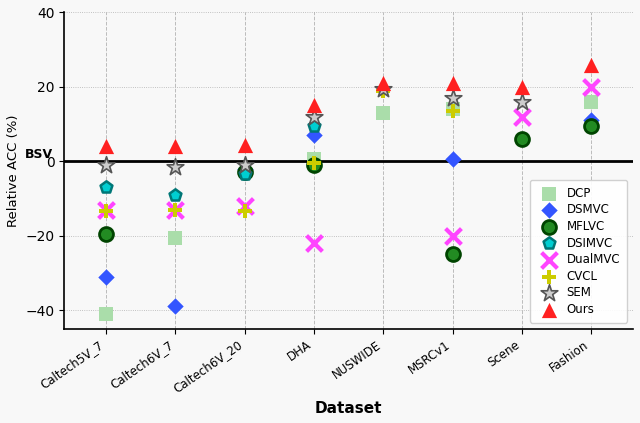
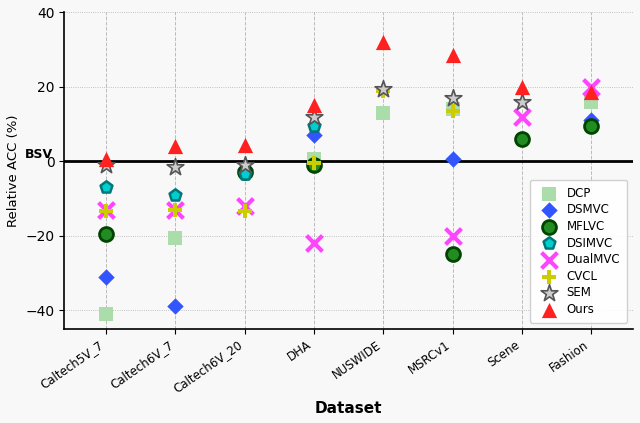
Ours/Caltech5V_7: 4.0 -> 0.5
Ours/NUSWIDE: 21.0 -> 32.0
Ours/MSRCv1: 21.0 -> 28.5
Ours/Fashion: 26.0 -> 18.5
